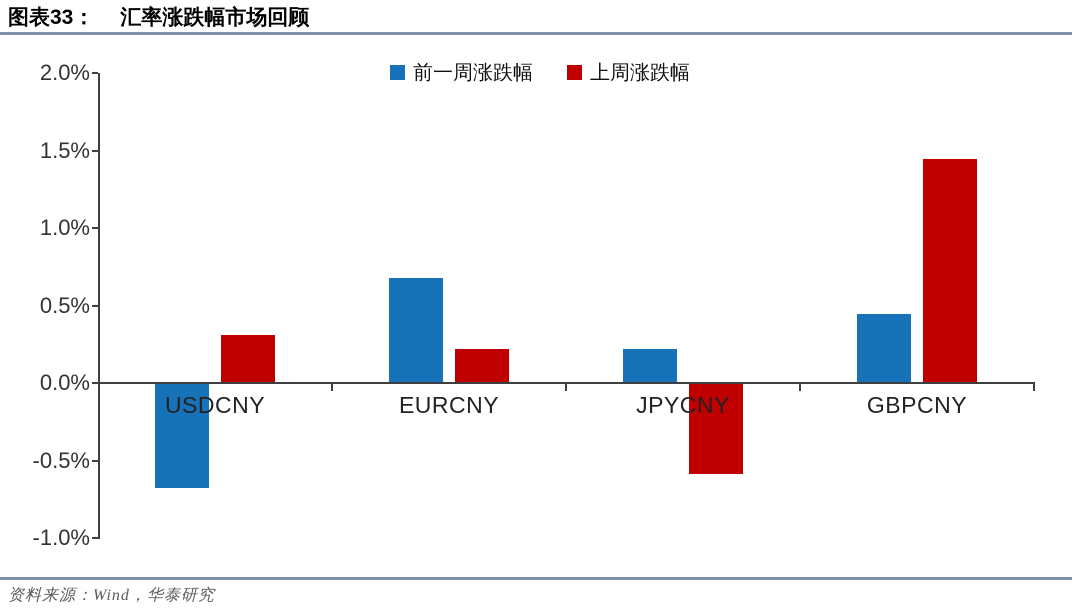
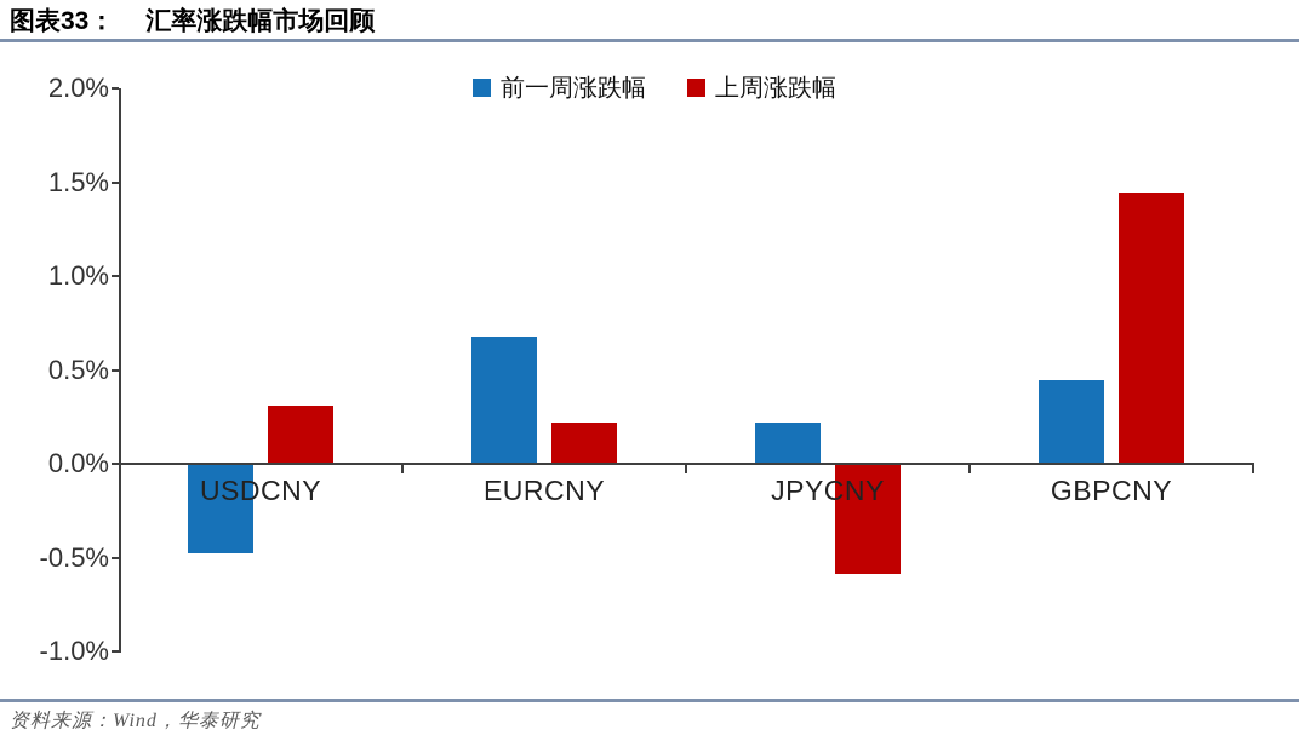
前一周涨跌幅/USDCNY: -0.67% -> -0.47%
